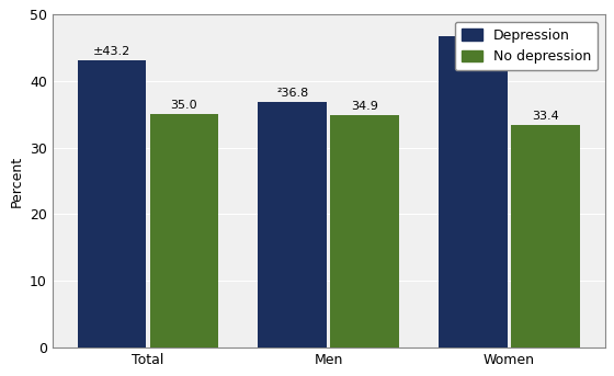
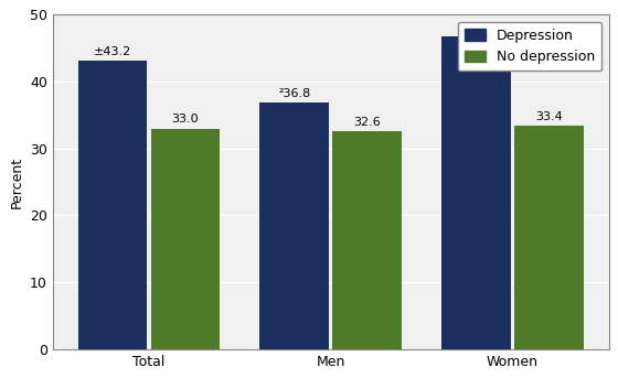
No depression/Total: 35.0 -> 33.0
No depression/Men: 34.9 -> 32.6
